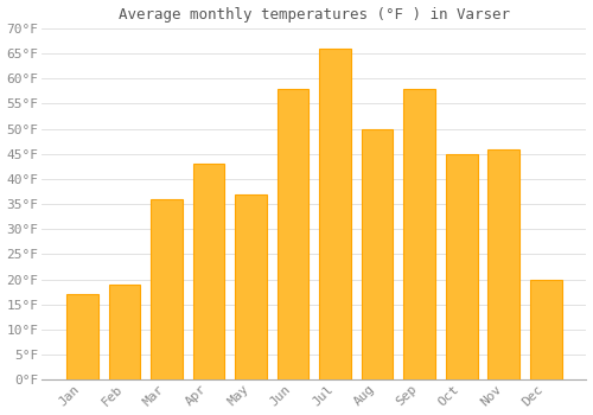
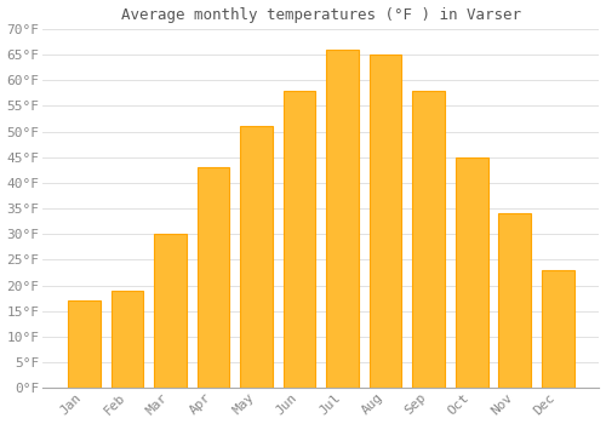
Mar: 36°F -> 30°F
May: 37°F -> 51°F
Aug: 50°F -> 65°F
Nov: 46°F -> 34°F
Dec: 20°F -> 23°F
